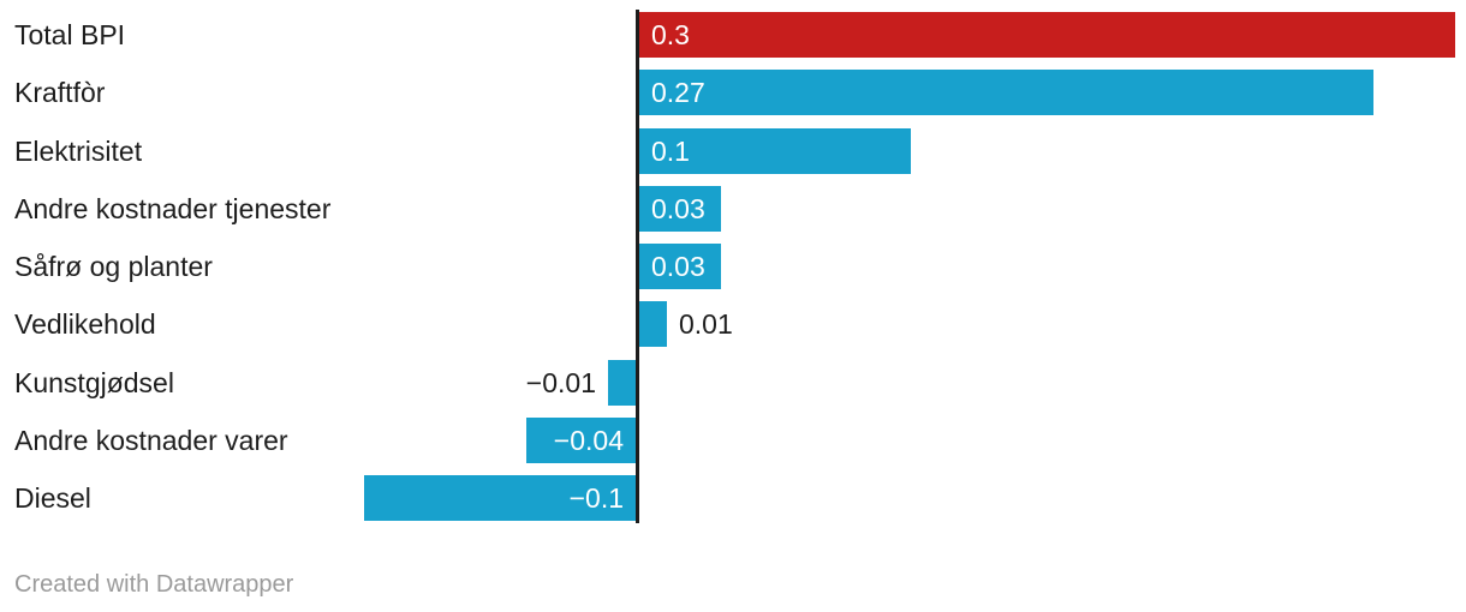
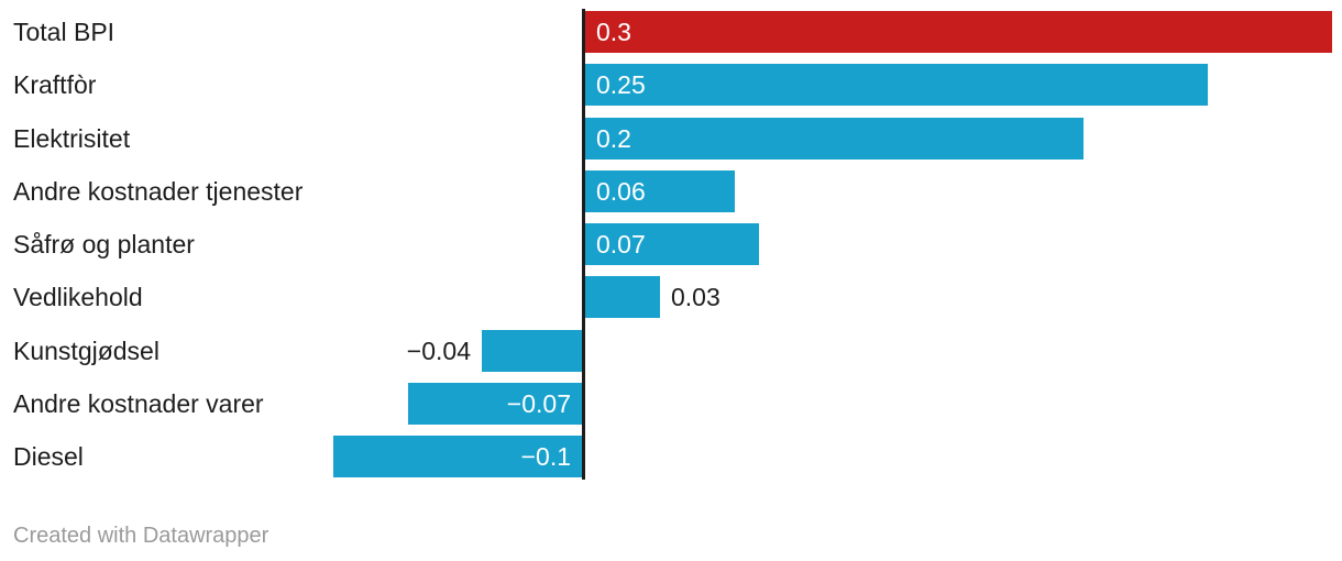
Kraftfòr: 0.27 -> 0.25
Elektrisitet: 0.1 -> 0.2
Andre kostnader tjenester: 0.03 -> 0.06
Såfrø og planter: 0.03 -> 0.07
Vedlikehold: 0.01 -> 0.03
Kunstgjødsel: −0.01 -> −0.04
Andre kostnader varer: −0.04 -> −0.07
